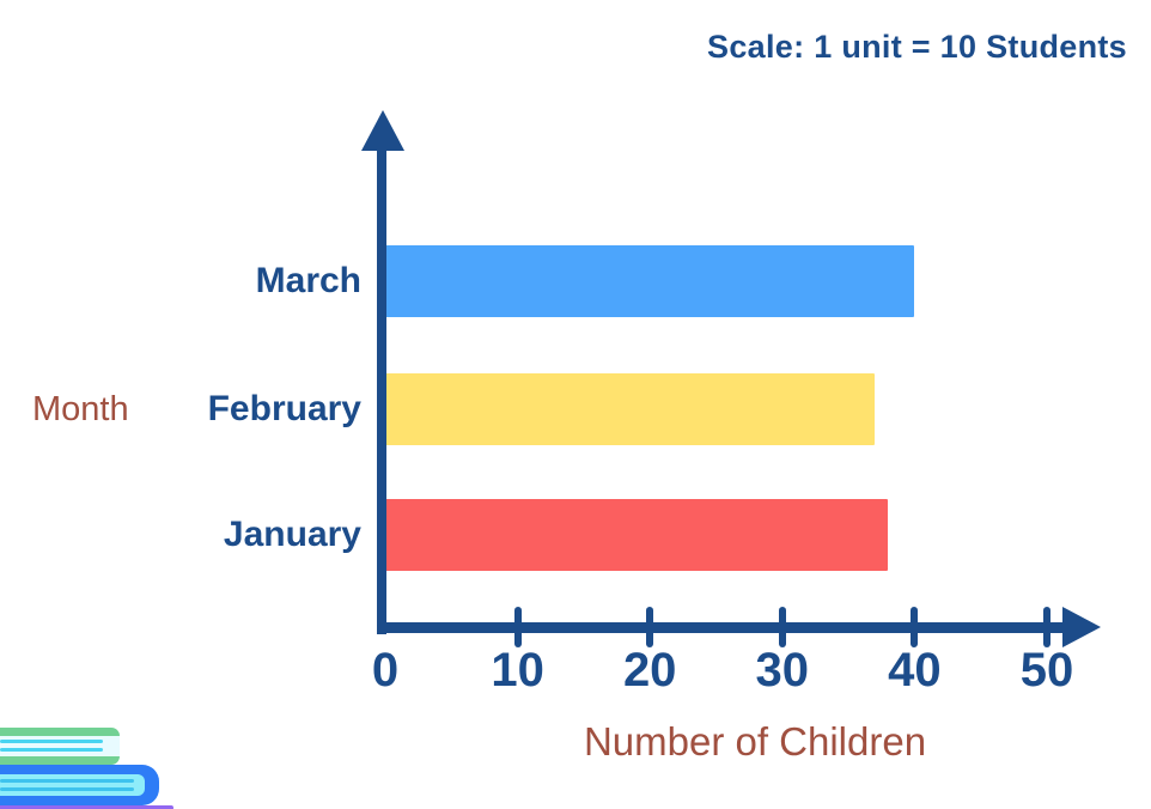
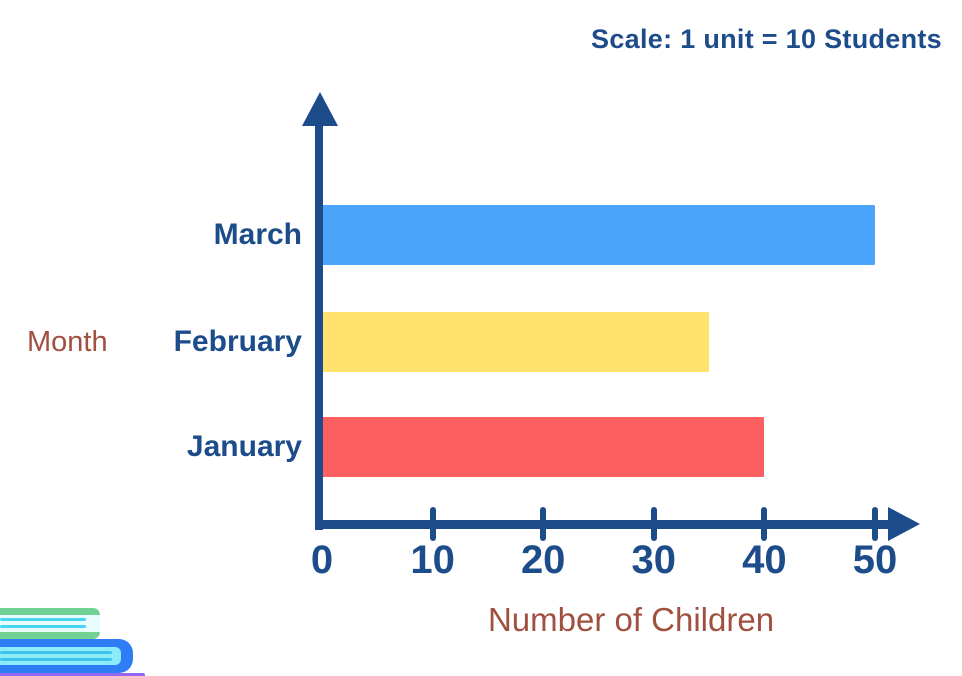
March: 40 -> 50
February: 37 -> 35
January: 38 -> 40
